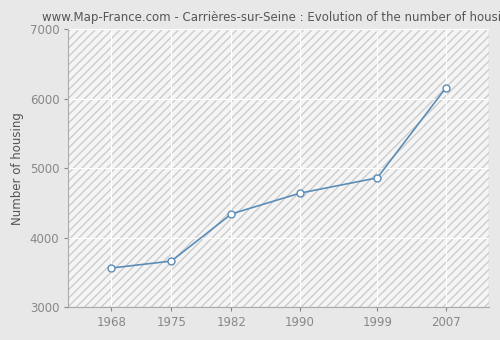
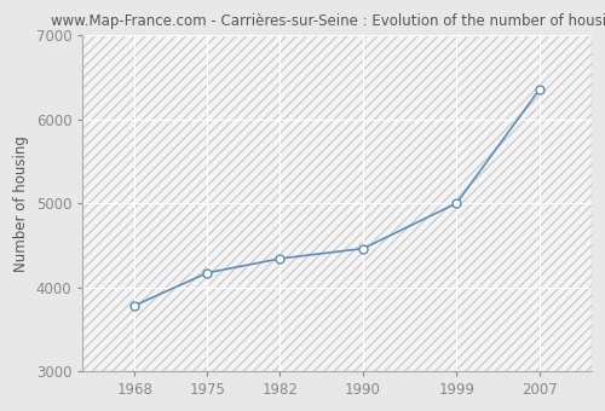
1968: 3560 -> 3780
1975: 3660 -> 4170
1990: 4640 -> 4460
1999: 4860 -> 5000
2007: 6160 -> 6360
